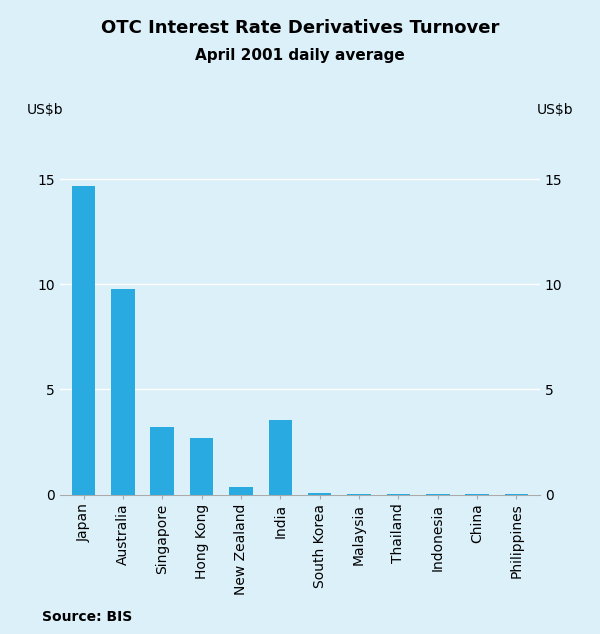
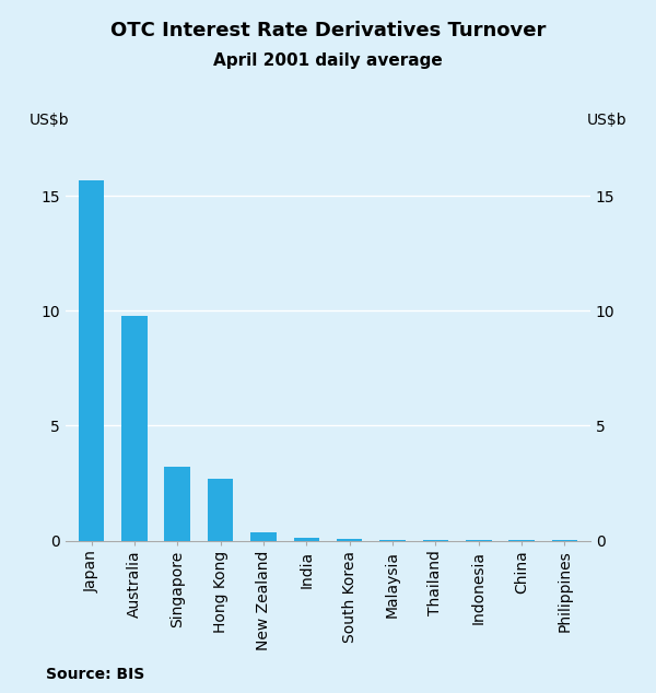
Japan: 14.70 -> 15.70
India: 3.55 -> 0.12
